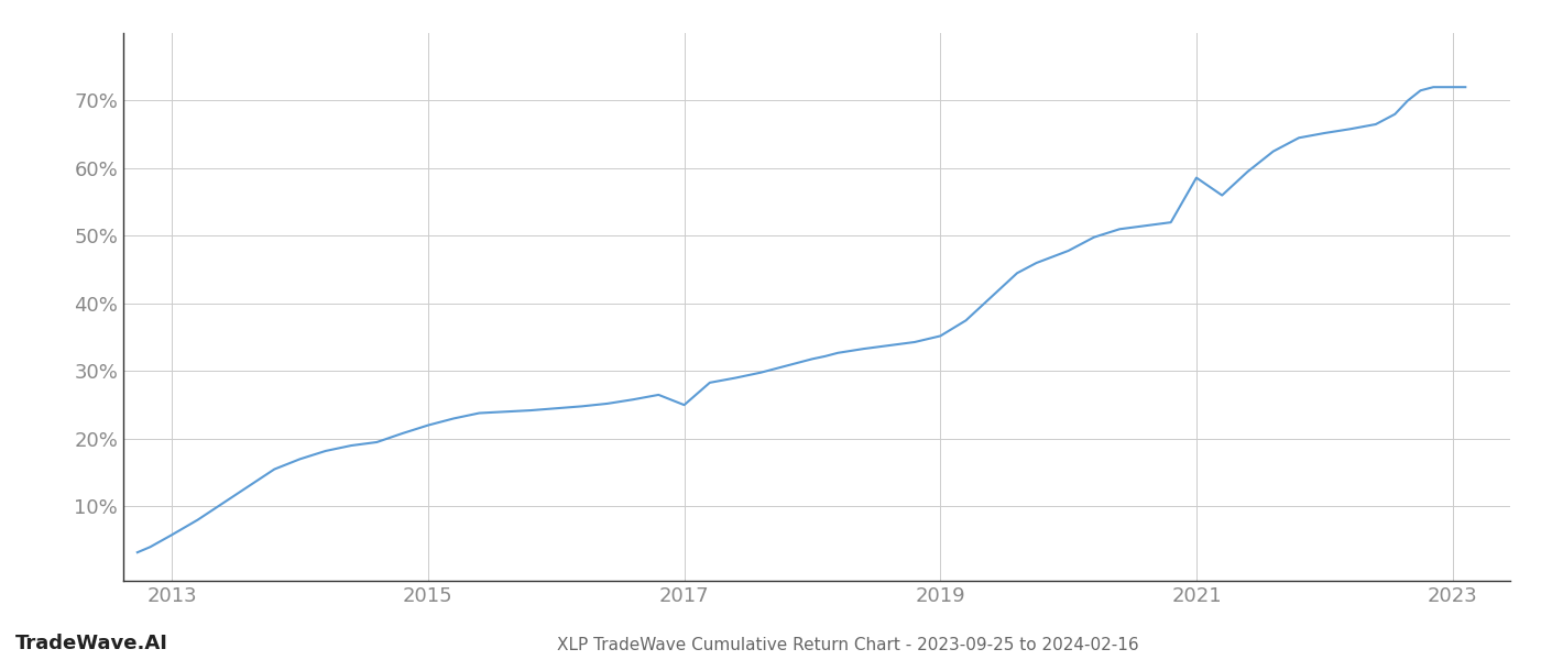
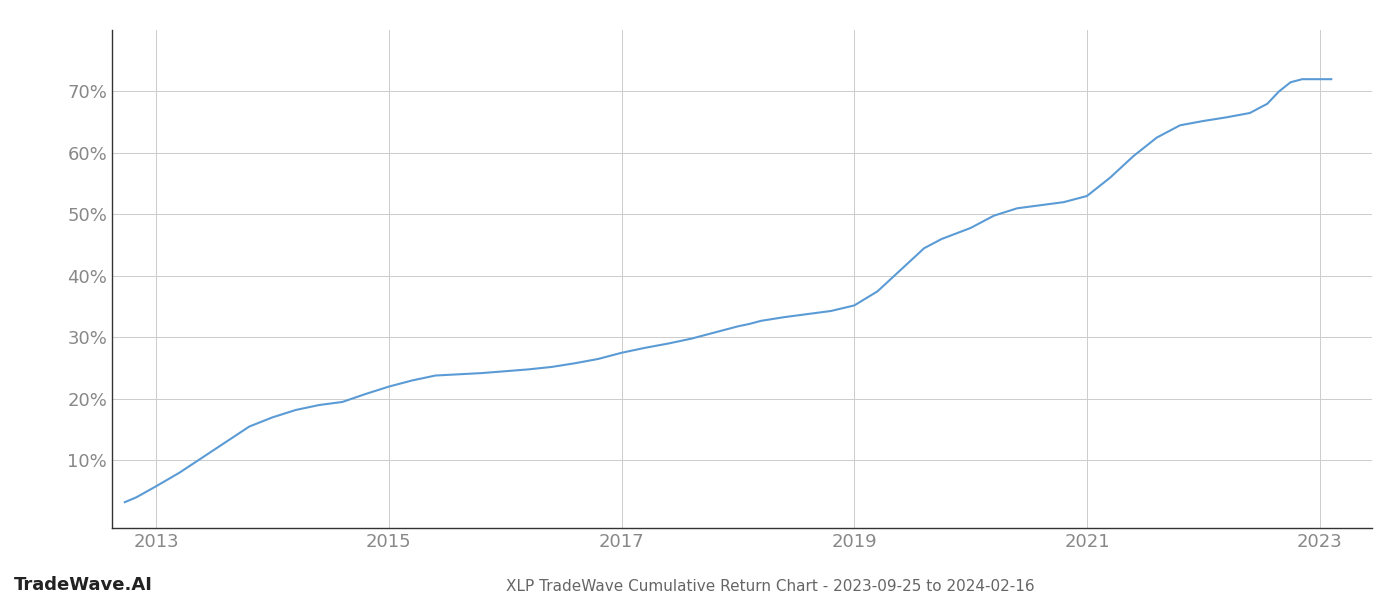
2017: 25.0% -> 27.5%
2021: 58.6% -> 53.0%
